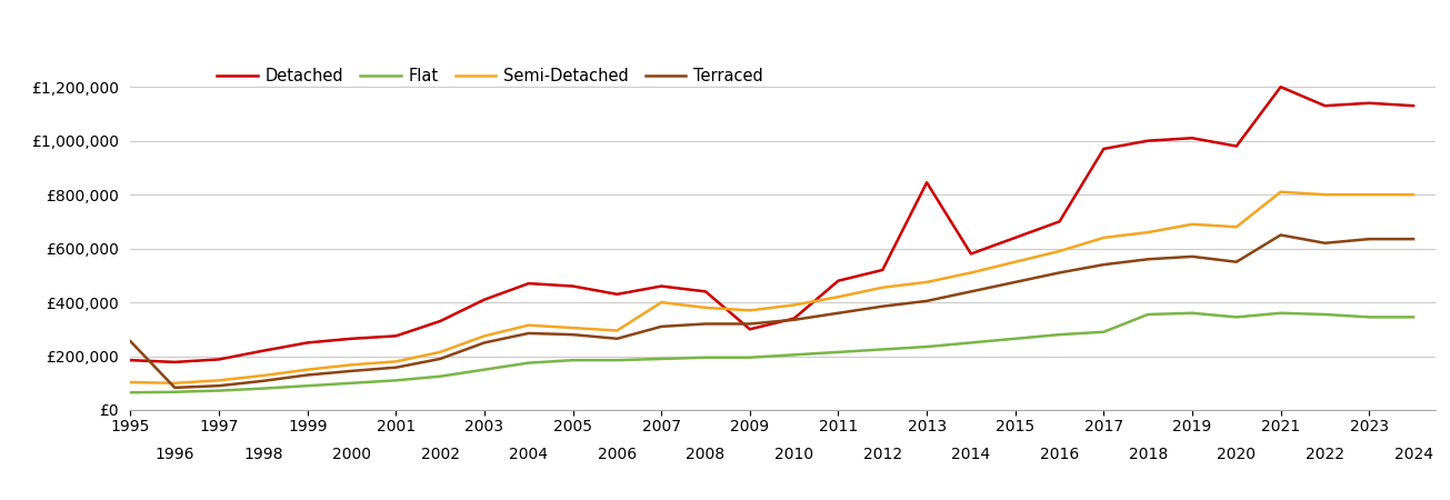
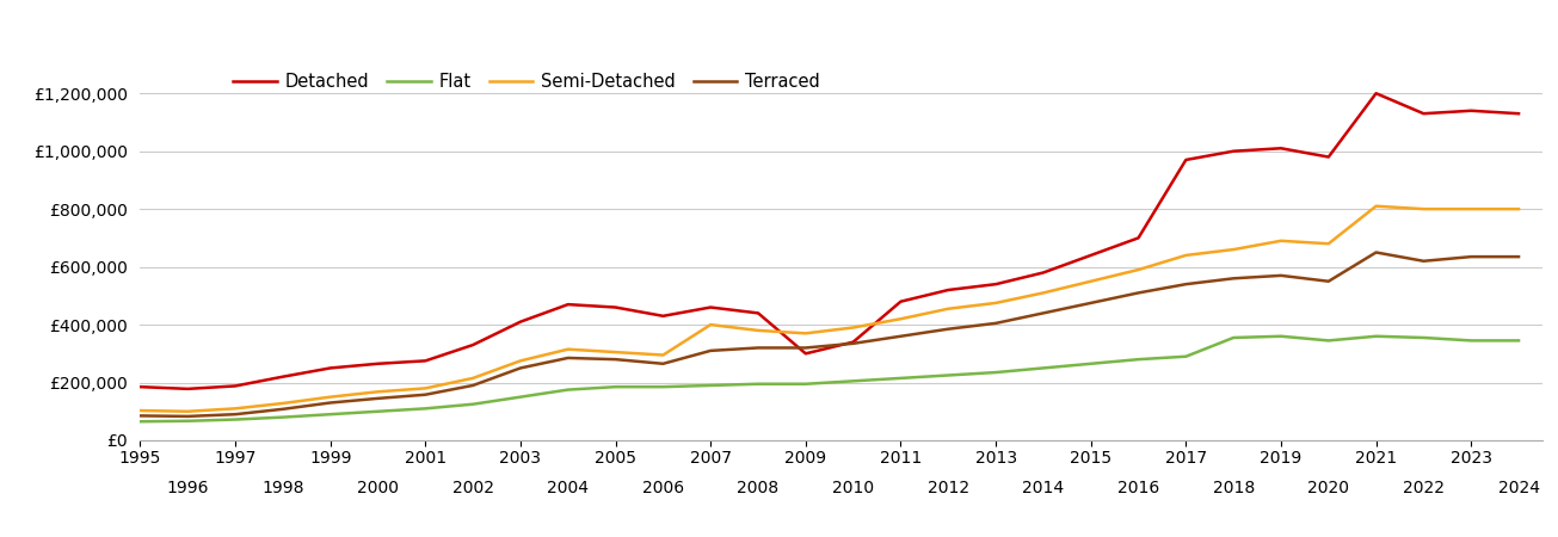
Terraced/1995: £255,000 -> £85,000
Detached/2013: £845,000 -> £540,000
